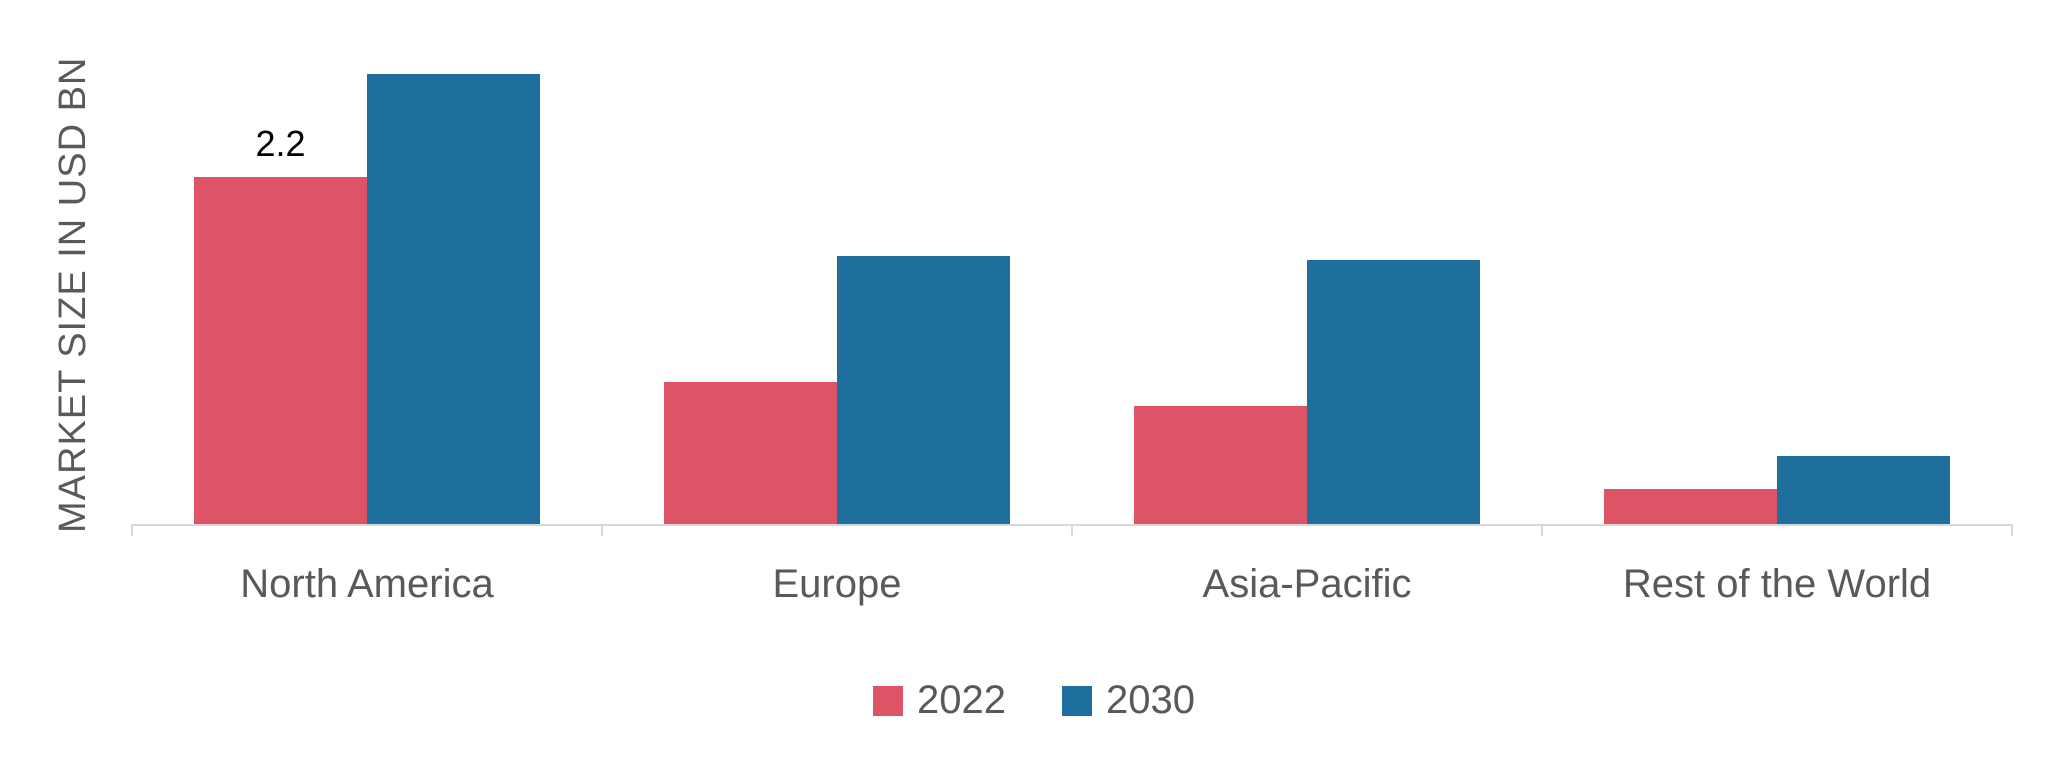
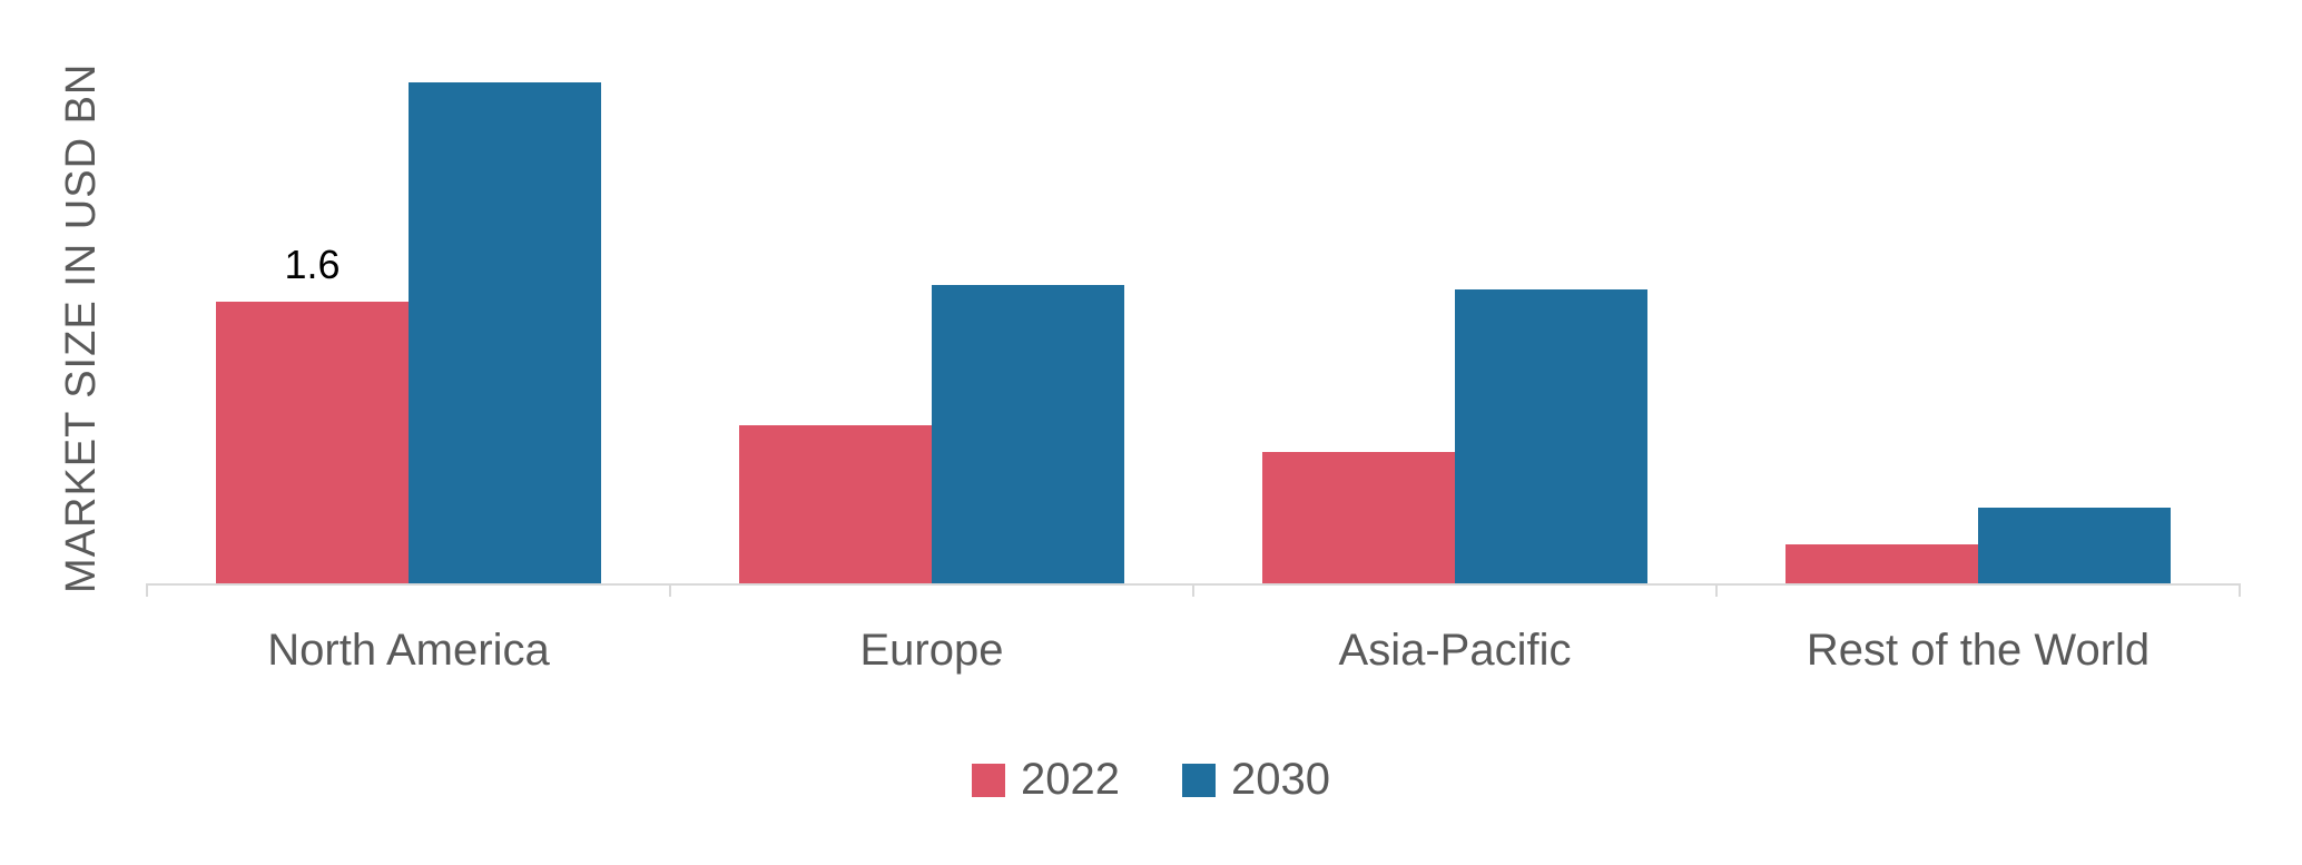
2022/North America: 2.2 -> 1.6
